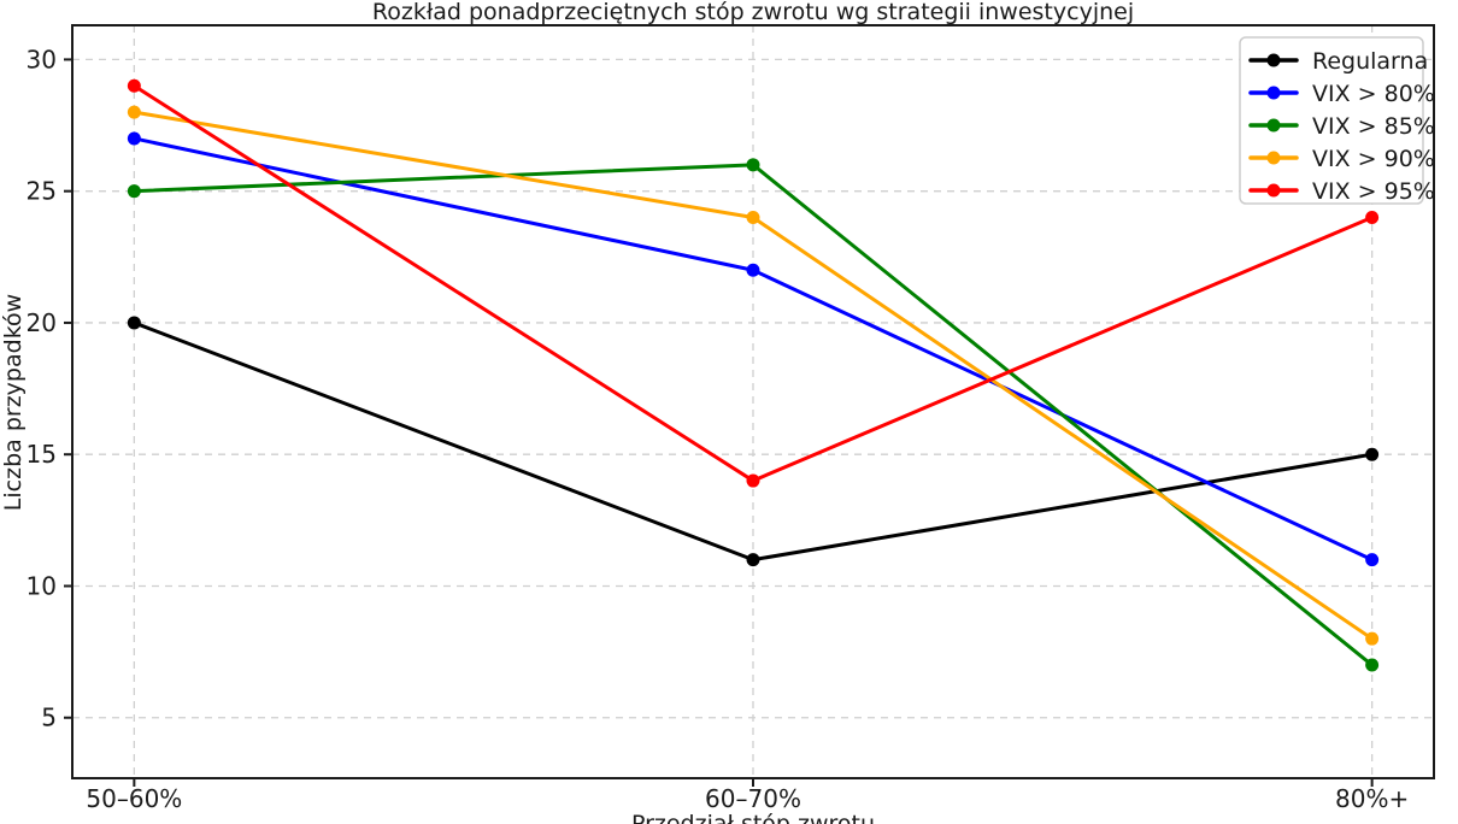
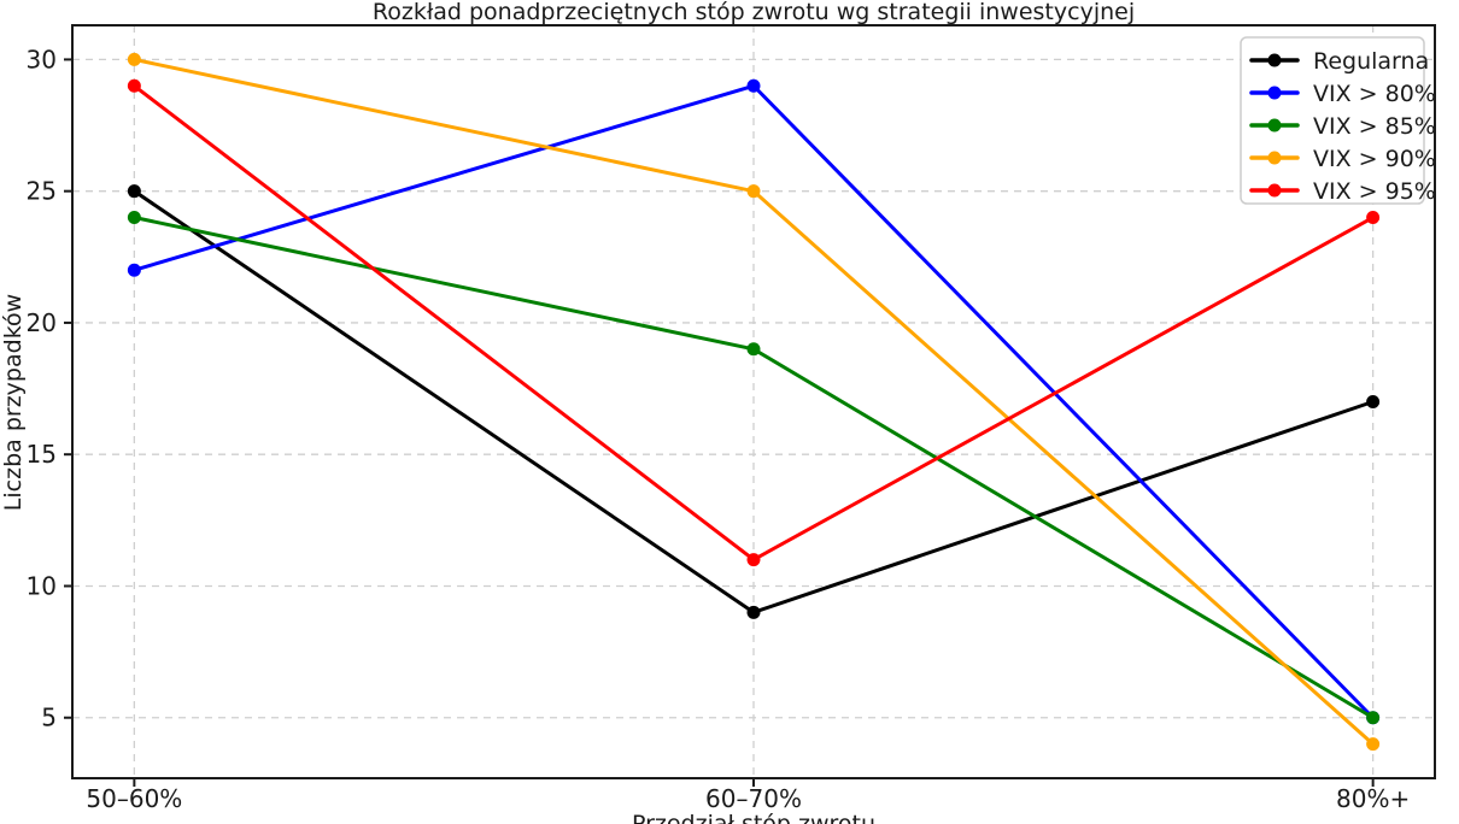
Regularna/50–60%: 20 -> 25
VIX > 80%/50–60%: 27 -> 22
VIX > 85%/50–60%: 25 -> 24
VIX > 90%/50–60%: 28 -> 30
Regularna/60–70%: 11 -> 9
VIX > 80%/60–70%: 22 -> 29
VIX > 85%/60–70%: 26 -> 19
VIX > 90%/60–70%: 24 -> 25
VIX > 95%/60–70%: 14 -> 11
Regularna/80%+: 15 -> 17
VIX > 80%/80%+: 11 -> 5
VIX > 85%/80%+: 7 -> 5
VIX > 90%/80%+: 8 -> 4
